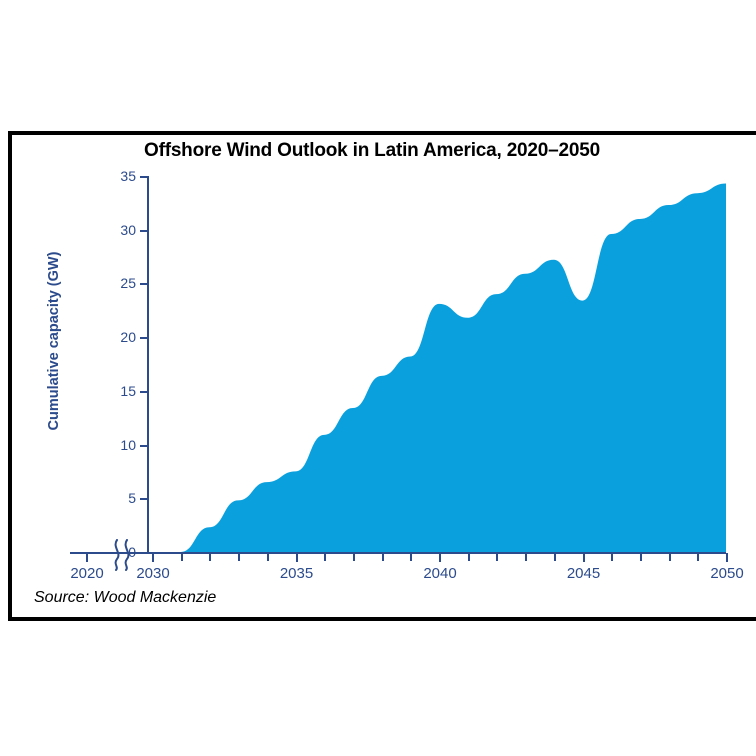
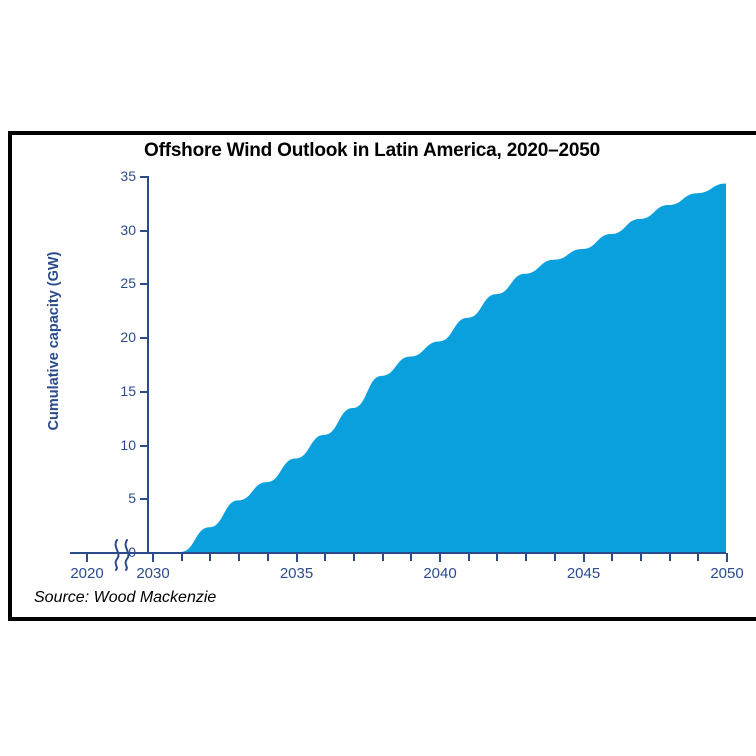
2035: 7.5 -> 8.7
2040: 23.1 -> 19.6
2045: 23.4 -> 28.2
